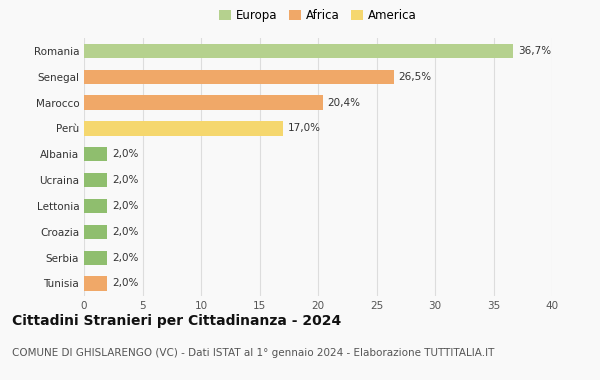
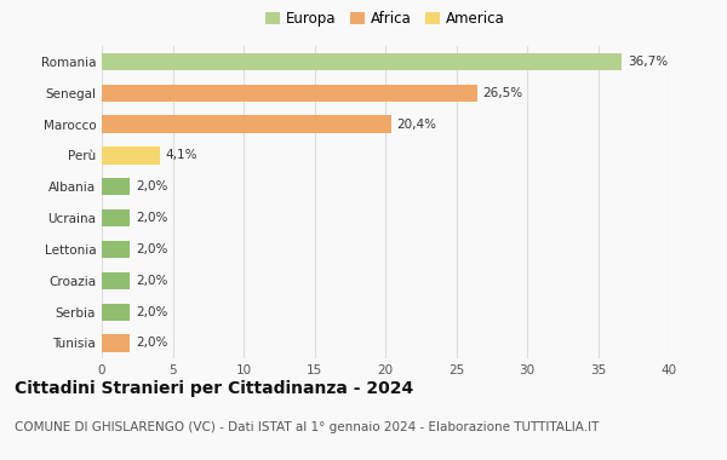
Perù: 17,0% -> 4,1%
